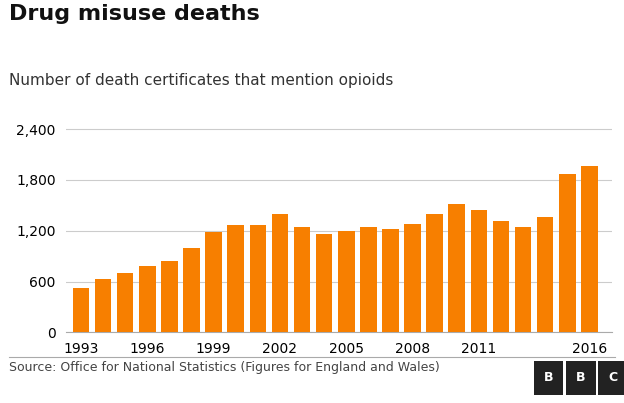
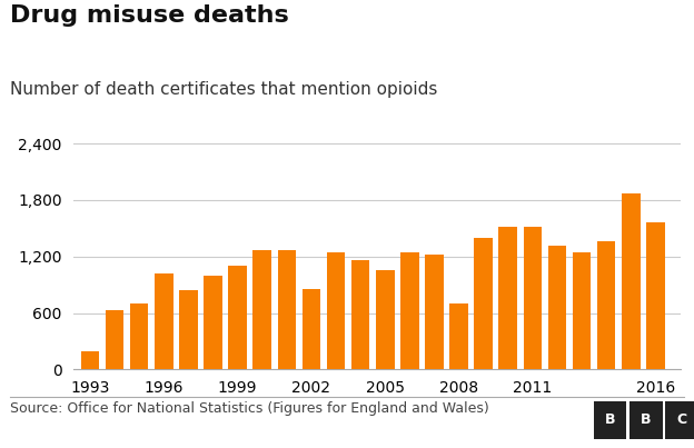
1993: 520 -> 200
1996: 790 -> 1,020
1999: 1,190 -> 1,100
2002: 1,400 -> 860
2005: 1,200 -> 1,060
2008: 1,280 -> 700
2011: 1,440 -> 1,520
2016: 1,960 -> 1,560
